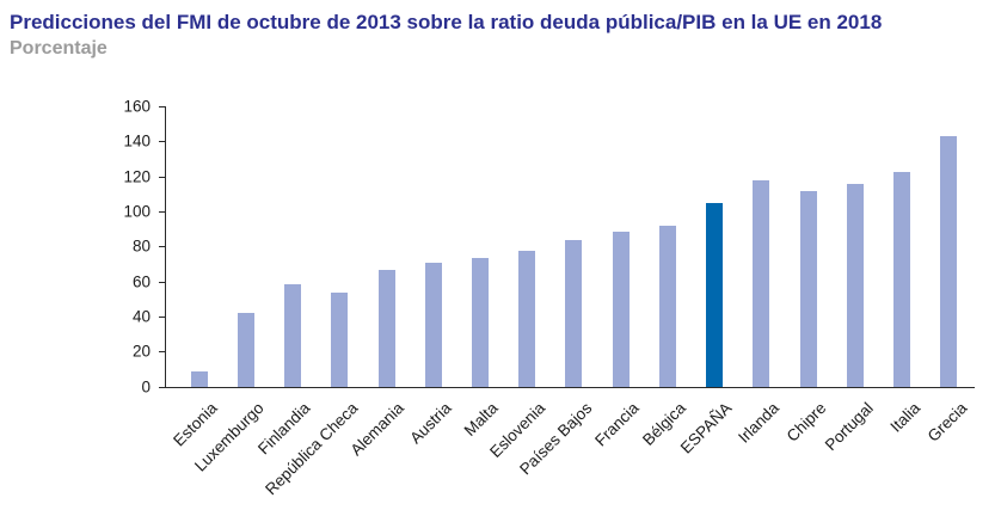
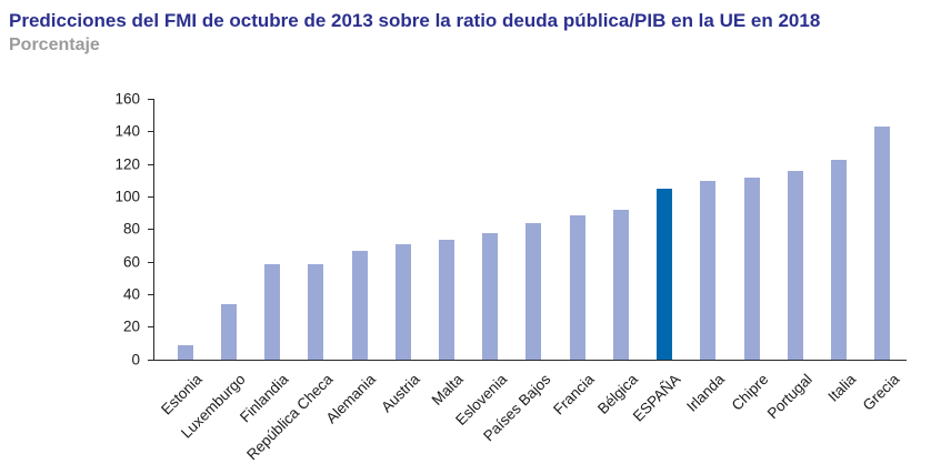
Luxemburgo: 42 -> 34
República Checa: 54 -> 59
Irlanda: 118 -> 110
